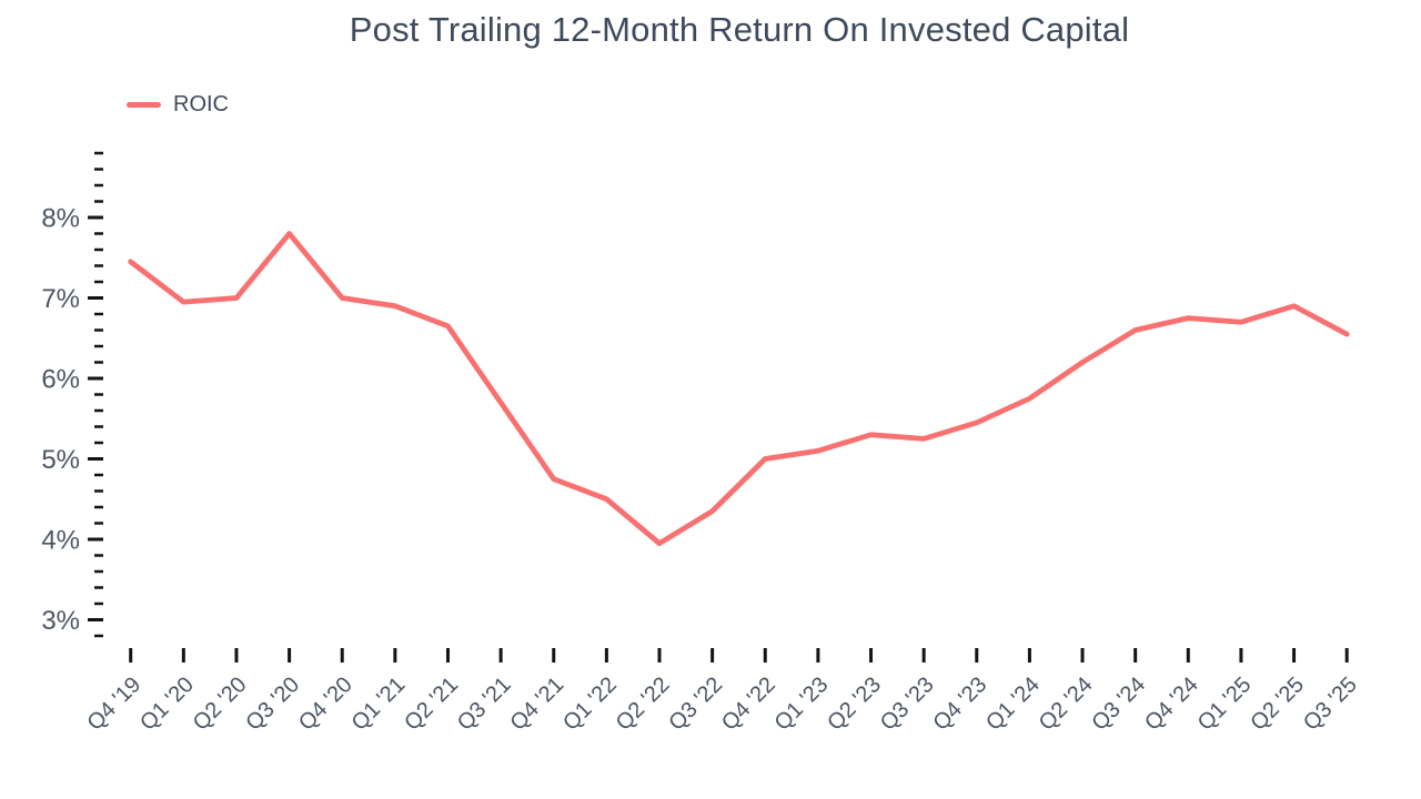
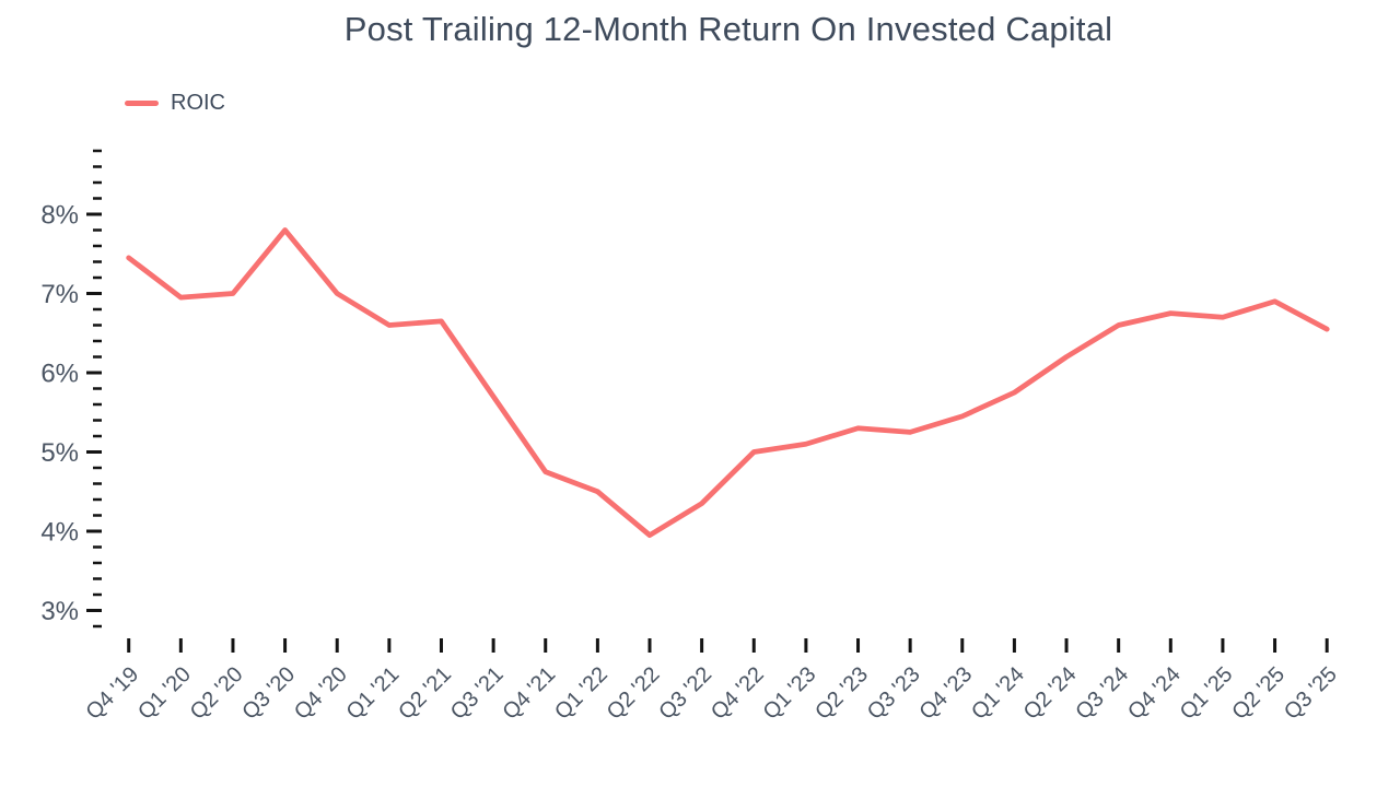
Q1 '21: 6.9% -> 6.6%
